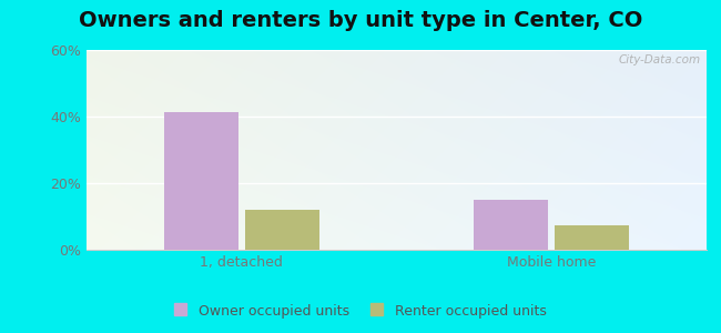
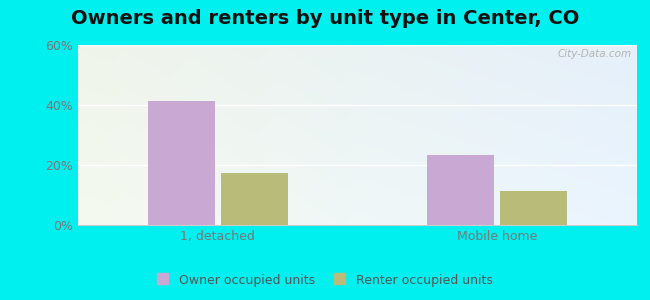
Renter occupied units/1, detached: 12.0% -> 17.5%
Owner occupied units/Mobile home: 15.0% -> 23.5%
Renter occupied units/Mobile home: 7.5% -> 11.5%
